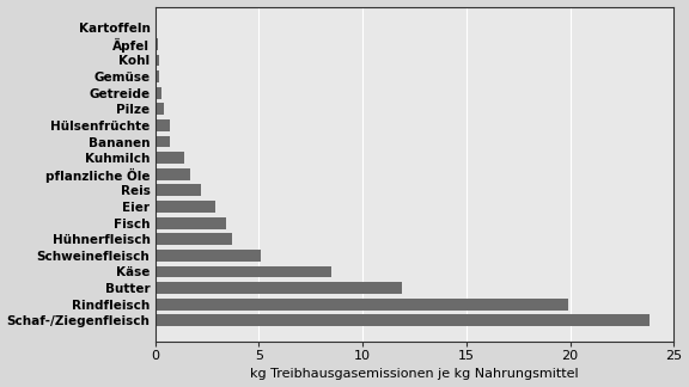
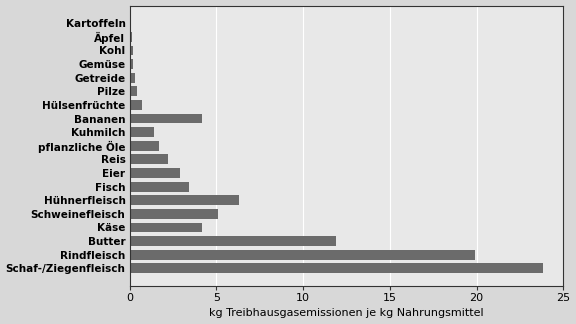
Bananen: 0.7 -> 4.2
Hühnerfleisch: 3.7 -> 6.3
Käse: 8.5 -> 4.2
